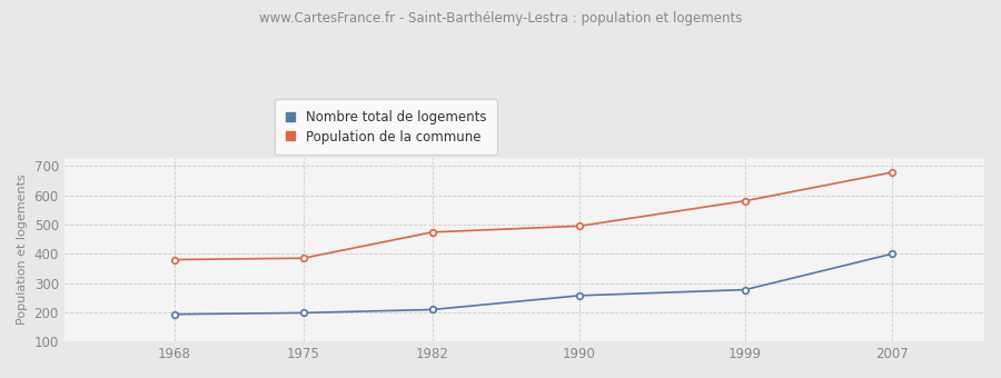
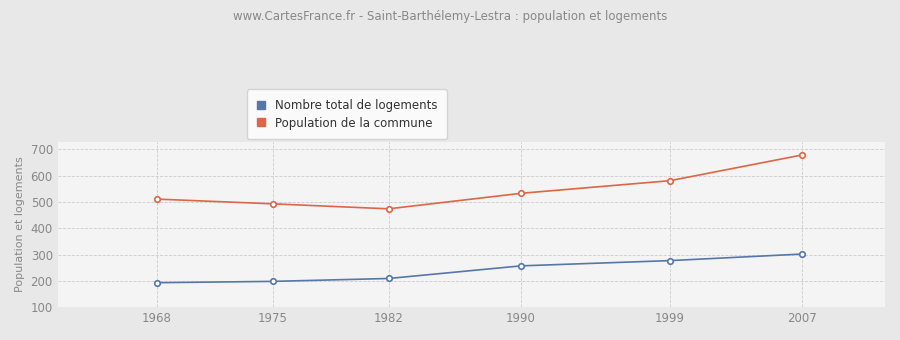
Population de la commune/1968: 380 -> 511
Population de la commune/1975: 385 -> 493
Population de la commune/1990: 495 -> 533
Nombre total de logements/2007: 400 -> 302
